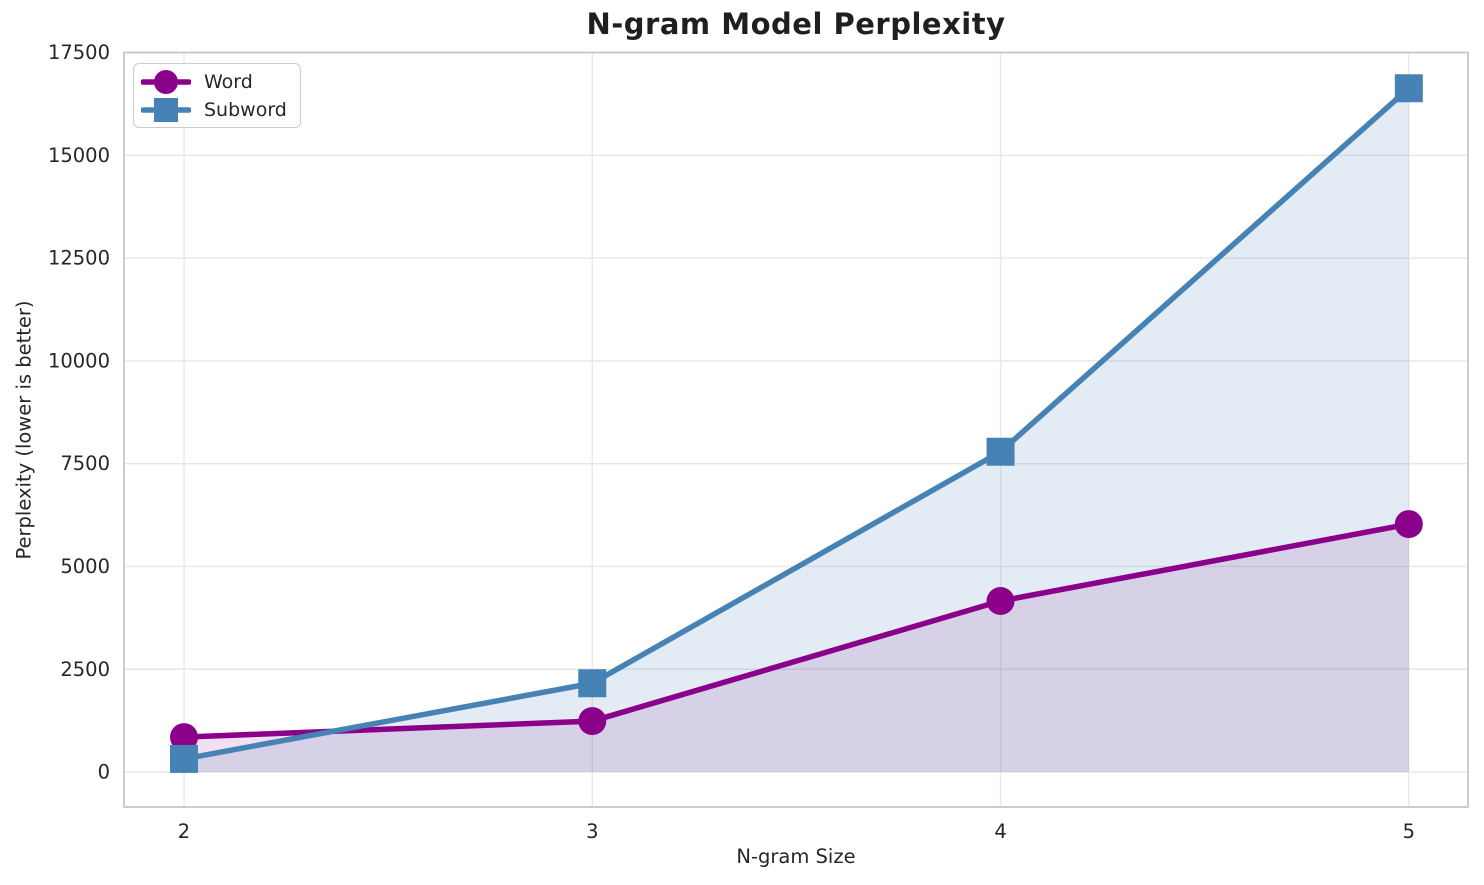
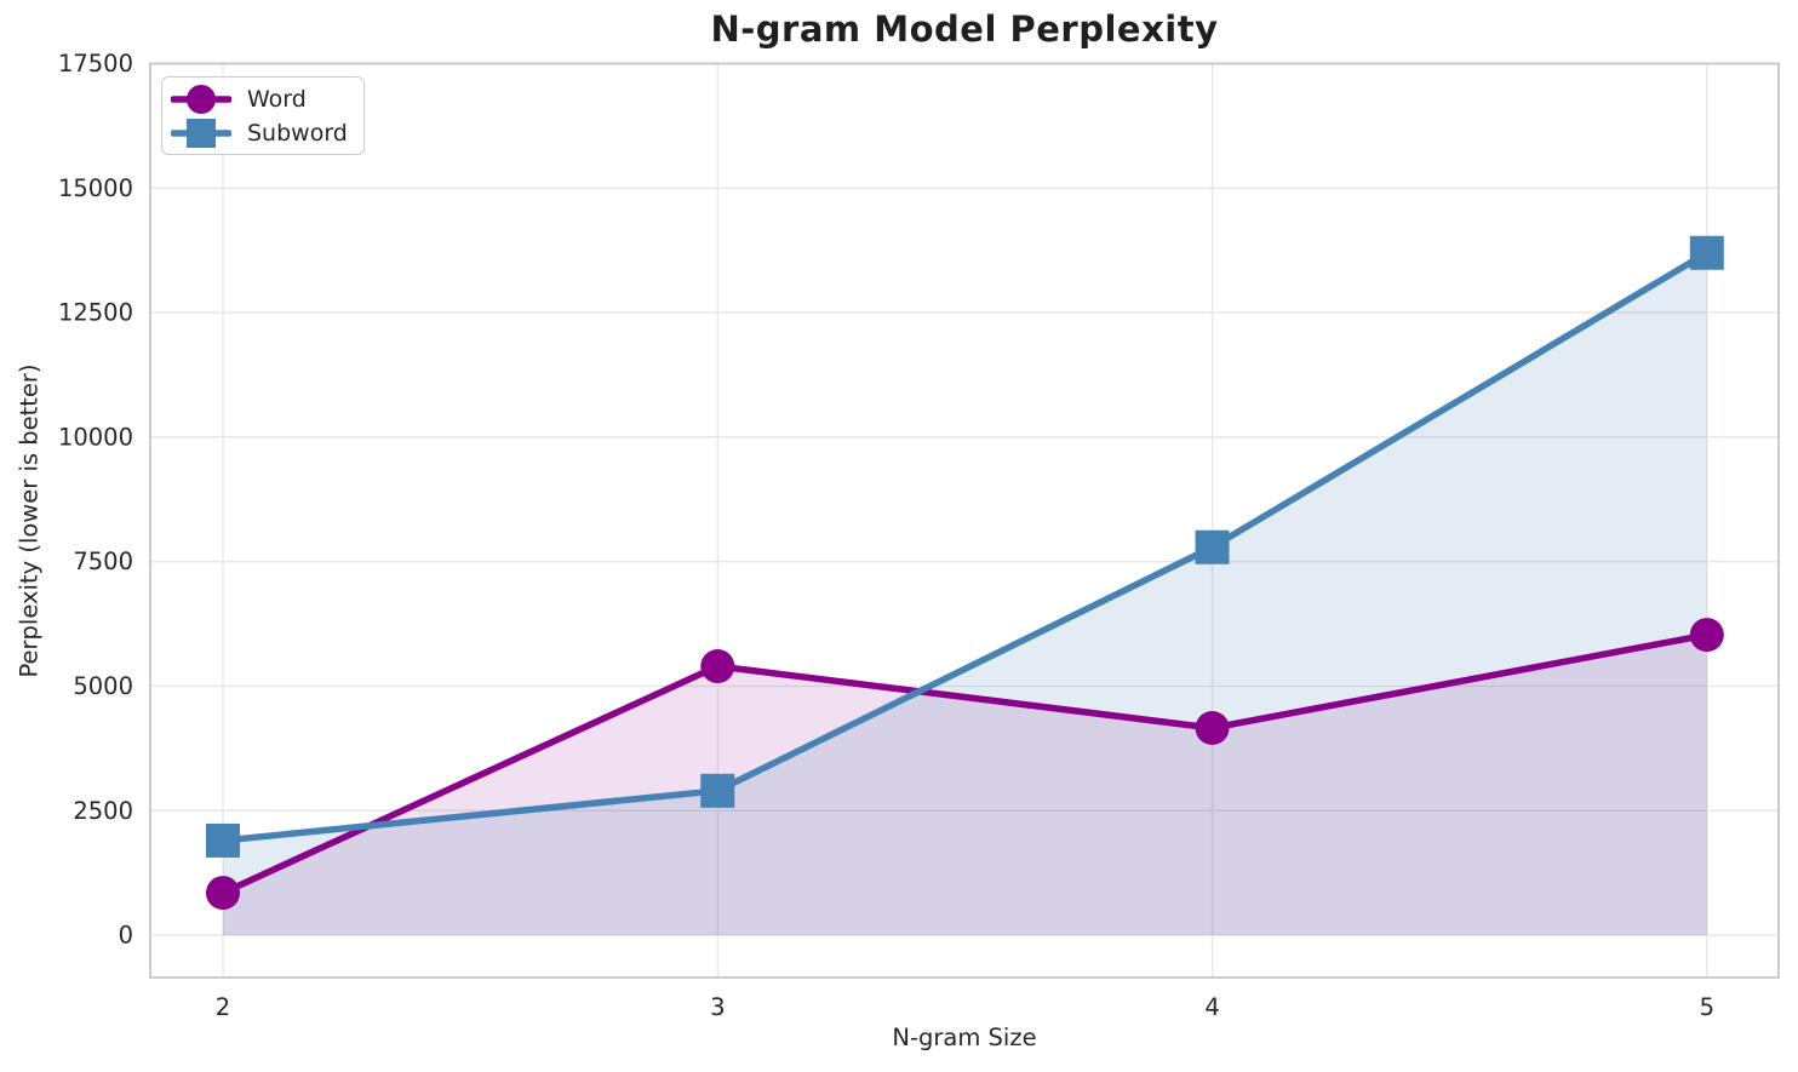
Subword/2: 300 -> 1900
Word/3: 1200 -> 5400
Subword/3: 2200 -> 2900
Subword/5: 16600 -> 13700
